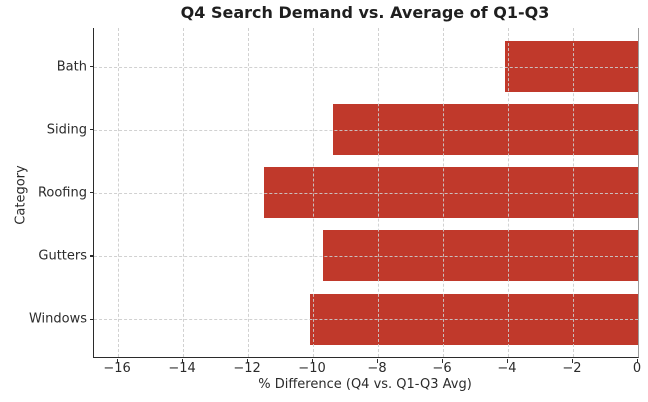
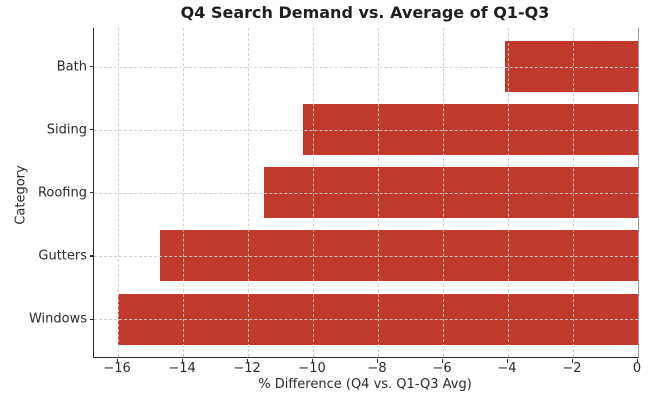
Siding: -9.4 -> -10.3
Gutters: -9.7 -> -14.7
Windows: -10.1 -> -16.0
